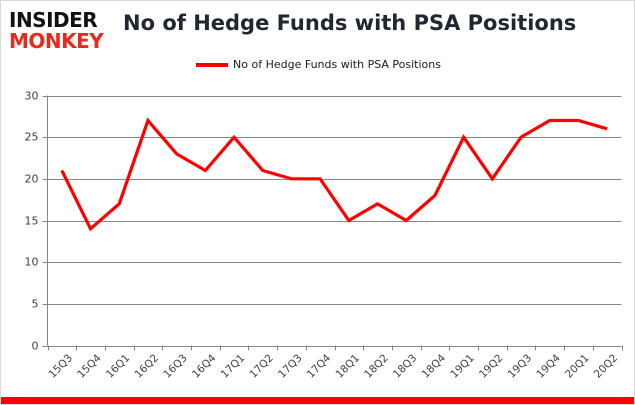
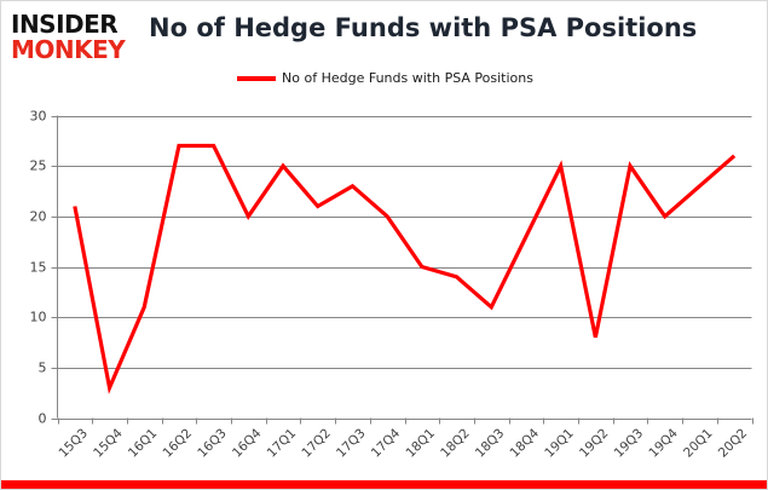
15Q4: 14 -> 3
16Q1: 17 -> 11
16Q3: 23 -> 27
16Q4: 21 -> 20
17Q3: 20 -> 23
18Q2: 17 -> 14
18Q3: 15 -> 11
19Q2: 20 -> 8
19Q4: 27 -> 20
20Q1: 27 -> 23
